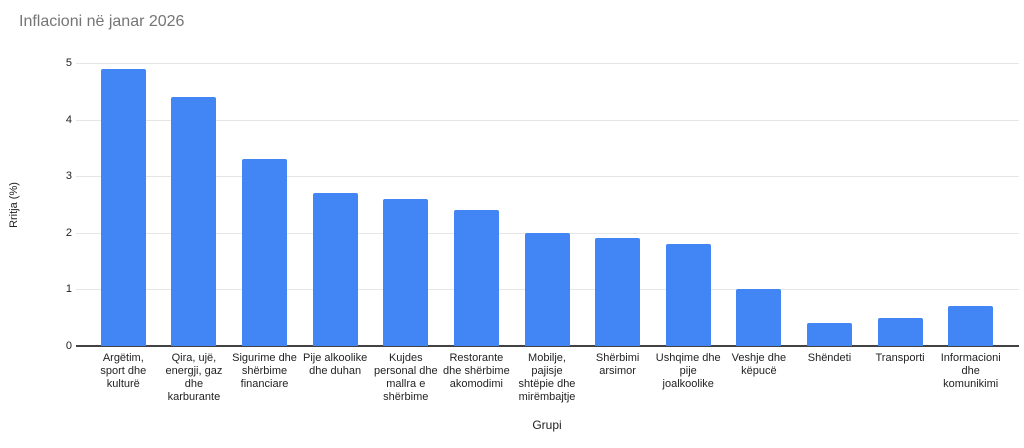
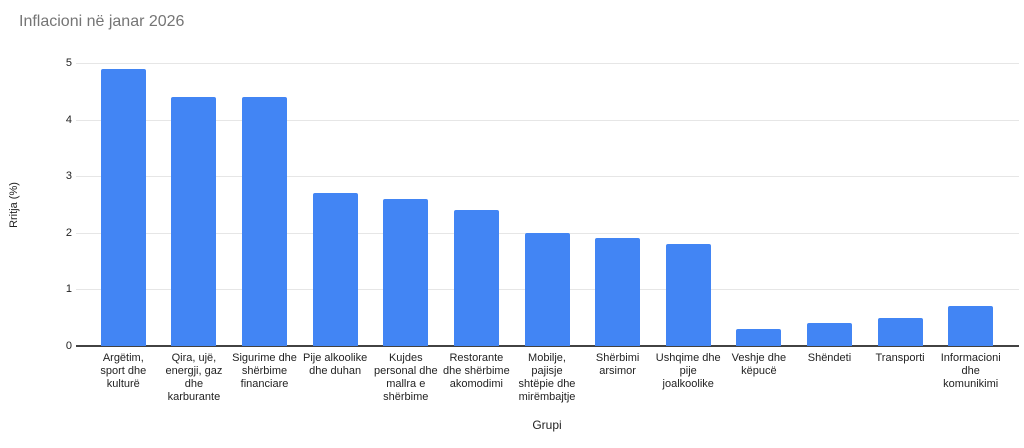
Sigurime dhe shërbime financiare: 3.3 -> 4.4
Veshje dhe këpucë: 1.0 -> 0.3
